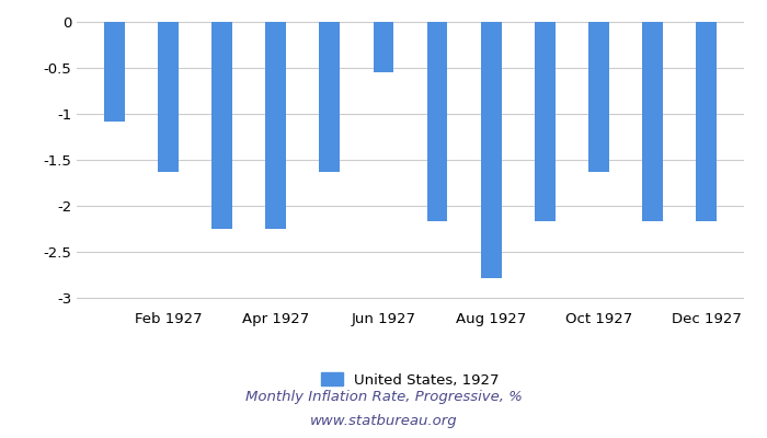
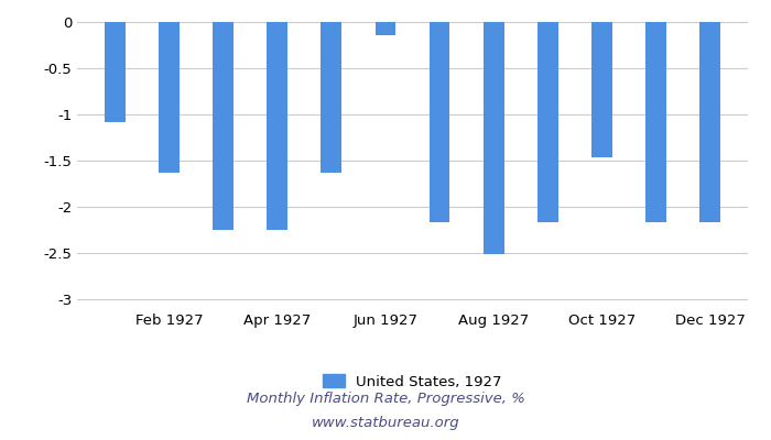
Jun 1927: -0.54 -> -0.14
Aug 1927: -2.79 -> -2.52
Oct 1927: -1.63 -> -1.46
